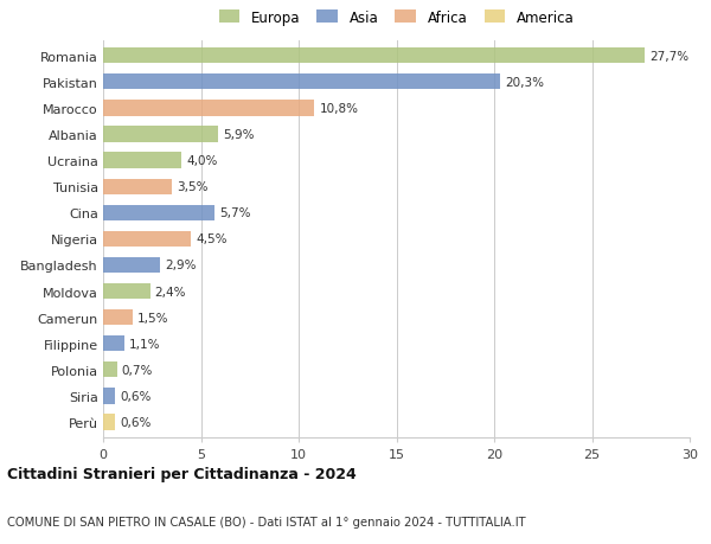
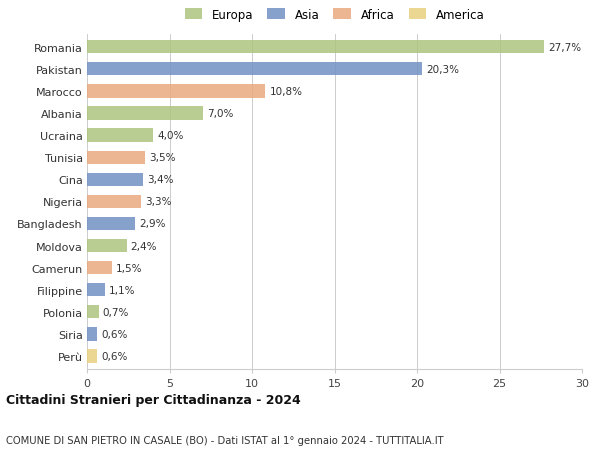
Albania: 5,9% -> 7,0%
Cina: 5,7% -> 3,4%
Nigeria: 4,5% -> 3,3%
